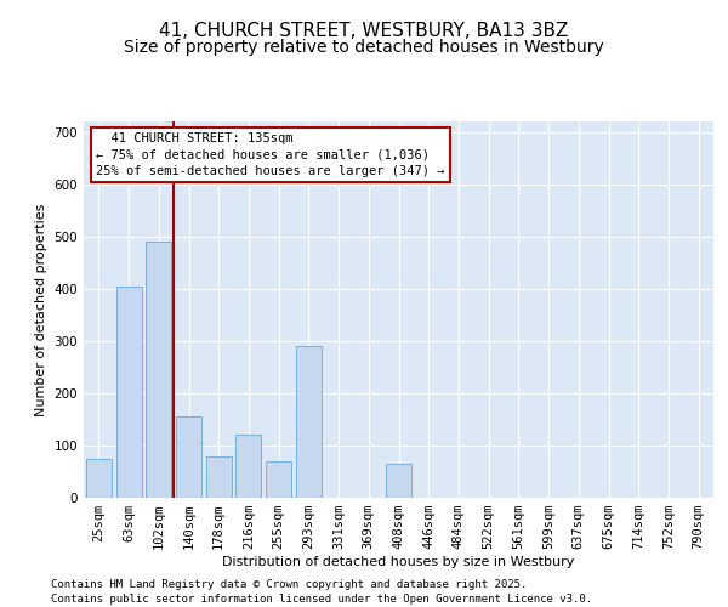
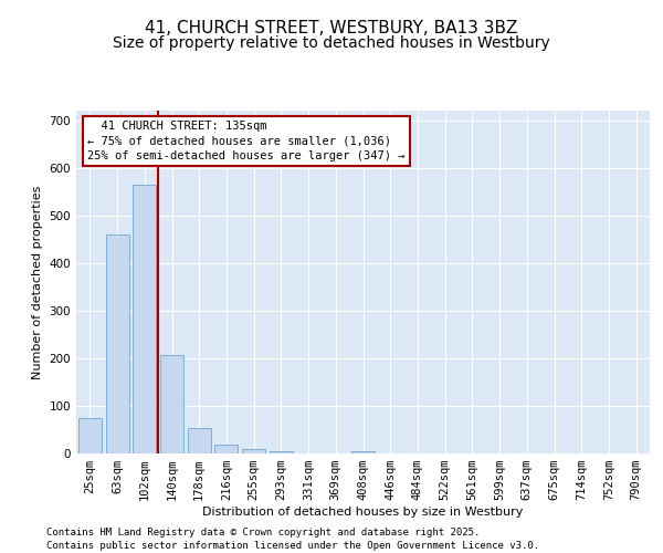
63sqm: 405 -> 460
102sqm: 490 -> 565
140sqm: 155 -> 207
178sqm: 80 -> 53
216sqm: 120 -> 18
255sqm: 70 -> 10
293sqm: 290 -> 5
408sqm: 65 -> 5
